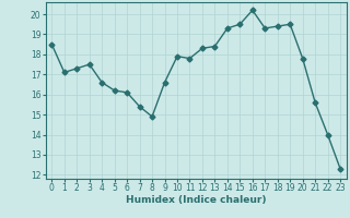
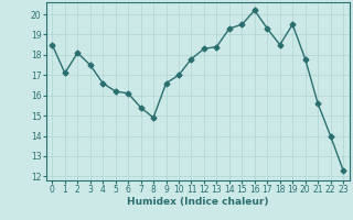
2: 17.3 -> 18.1
10: 17.9 -> 17.0
18: 19.4 -> 18.5
